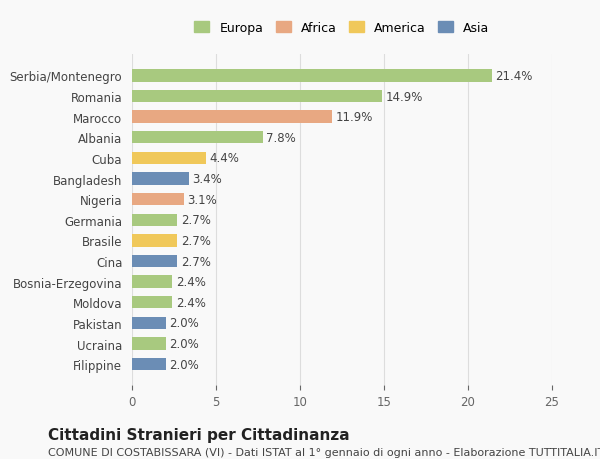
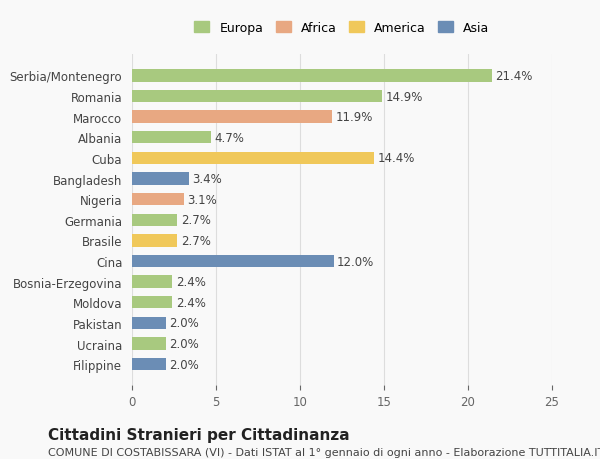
Albania: 7.8% -> 4.7%
Cuba: 4.4% -> 14.4%
Cina: 2.7% -> 12.0%
